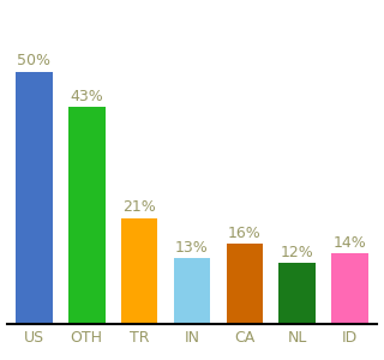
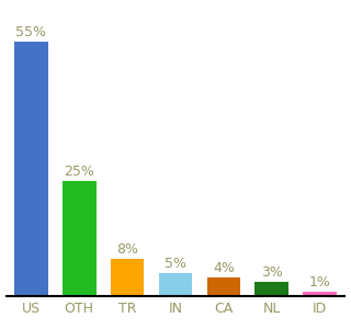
US: 50% -> 55%
OTH: 43% -> 25%
TR: 21% -> 8%
IN: 13% -> 5%
CA: 16% -> 4%
NL: 12% -> 3%
ID: 14% -> 1%
